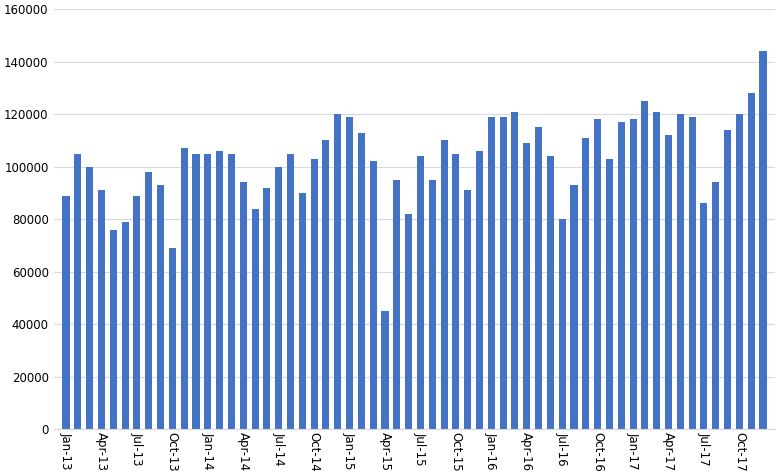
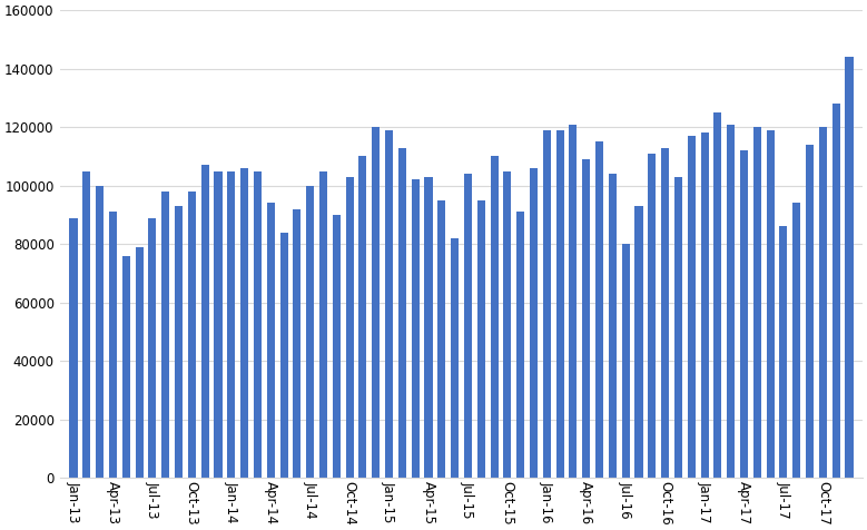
Oct-13: 69000 -> 98000
Apr-15: 45000 -> 103000
Oct-16: 118000 -> 113000
